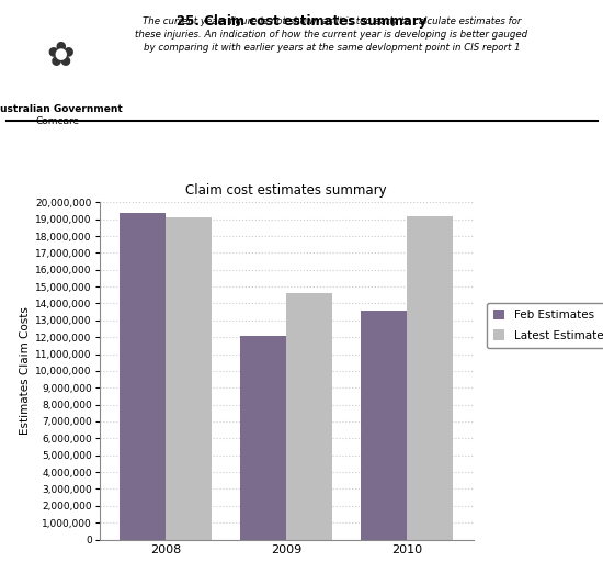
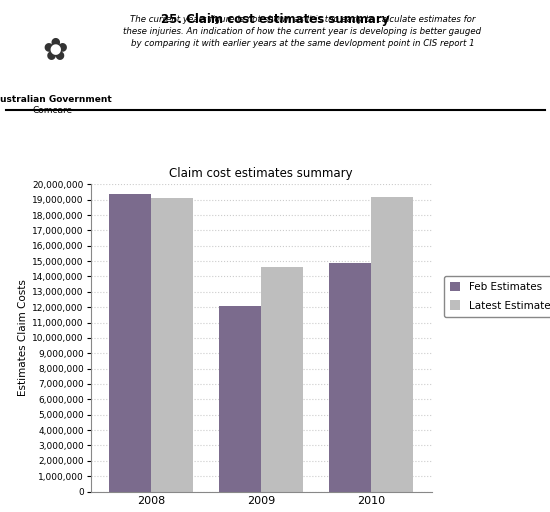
Feb Estimates/2010: 13,600,000 -> 14,900,000
